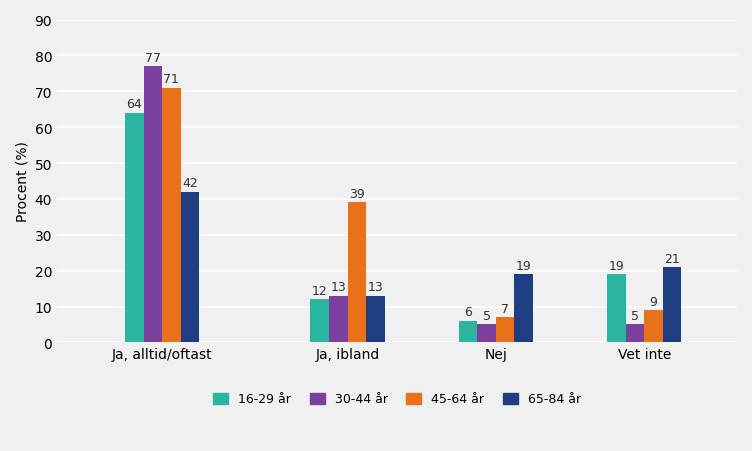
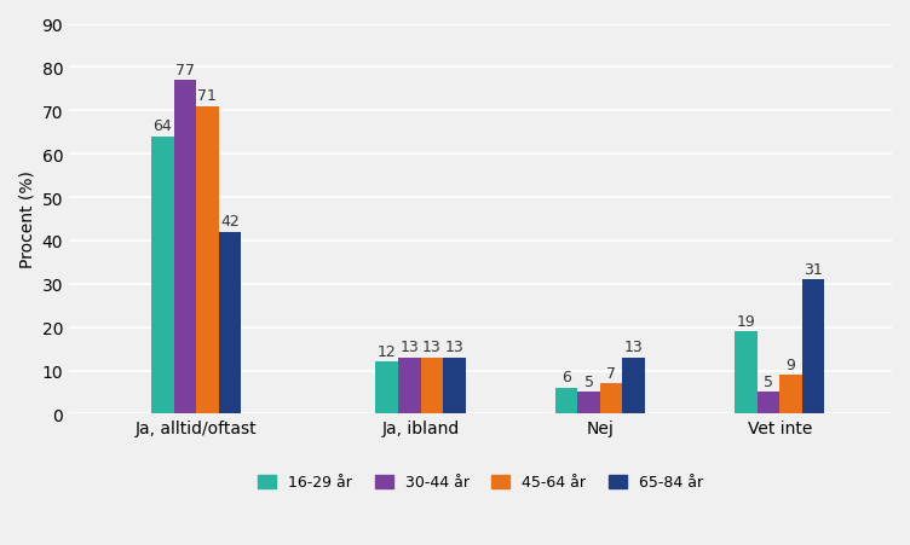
45-64 år/Ja, ibland: 39 -> 13
65-84 år/Nej: 19 -> 13
65-84 år/Vet inte: 21 -> 31
